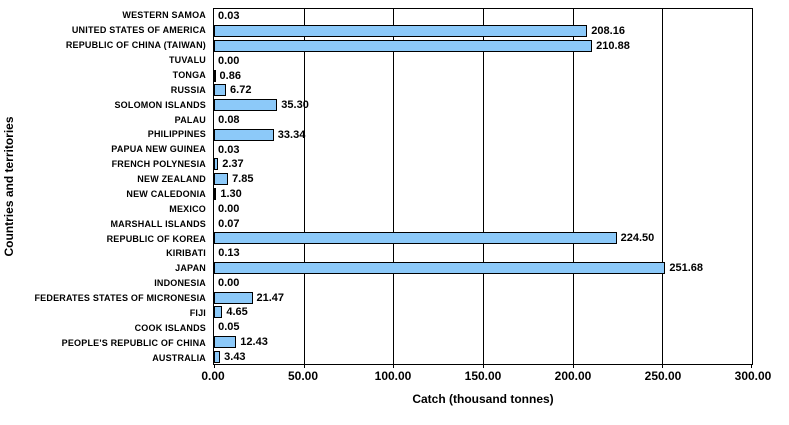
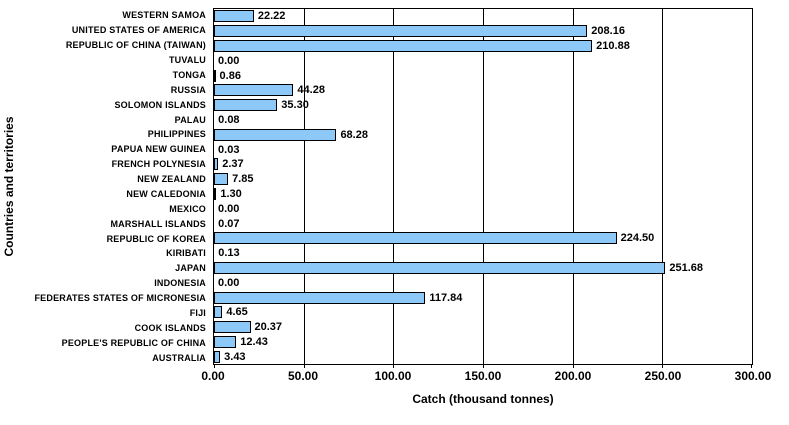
WESTERN SAMOA: 0.03 -> 22.22
RUSSIA: 6.72 -> 44.28
PHILIPPINES: 33.34 -> 68.28
FEDERATES STATES OF MICRONESIA: 21.47 -> 117.84
COOK ISLANDS: 0.05 -> 20.37
